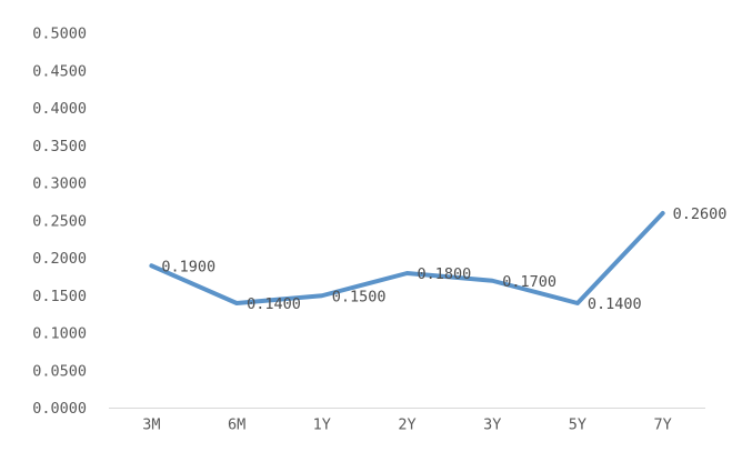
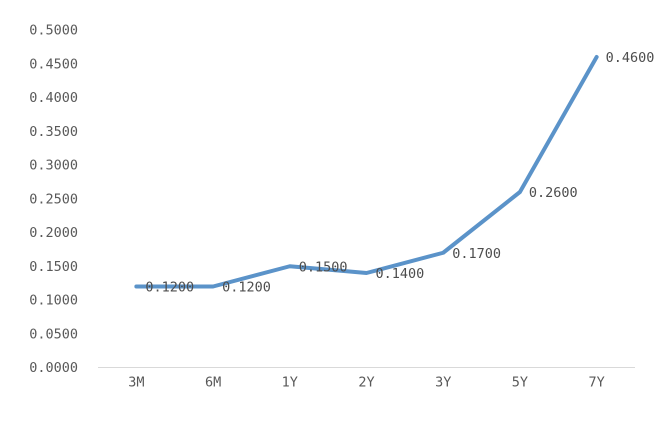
3M: 0.1900 -> 0.1200
6M: 0.1400 -> 0.1200
2Y: 0.1800 -> 0.1400
5Y: 0.1400 -> 0.2600
7Y: 0.2600 -> 0.4600
